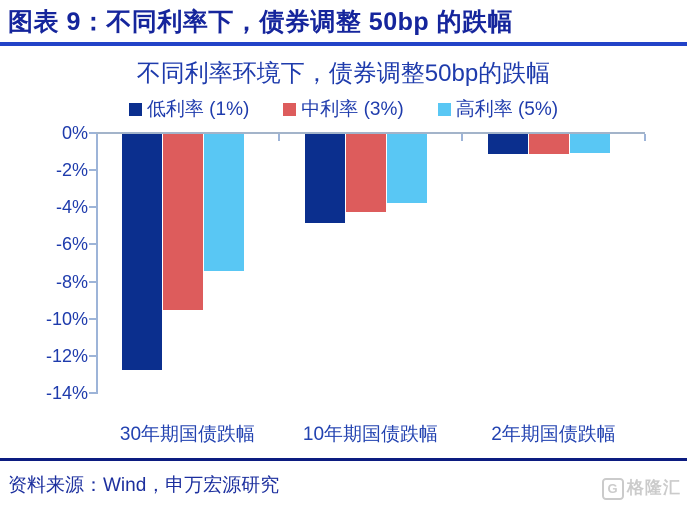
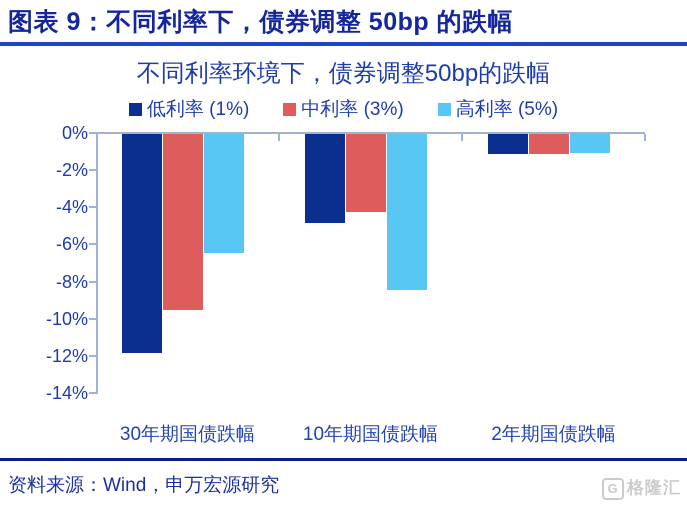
低利率 (1%)/30年期国债跌幅: -12.7% -> -11.8%
高利率 (5%)/30年期国债跌幅: -7.4% -> -6.4%
高利率 (5%)/10年期国债跌幅: -3.7% -> -8.4%
